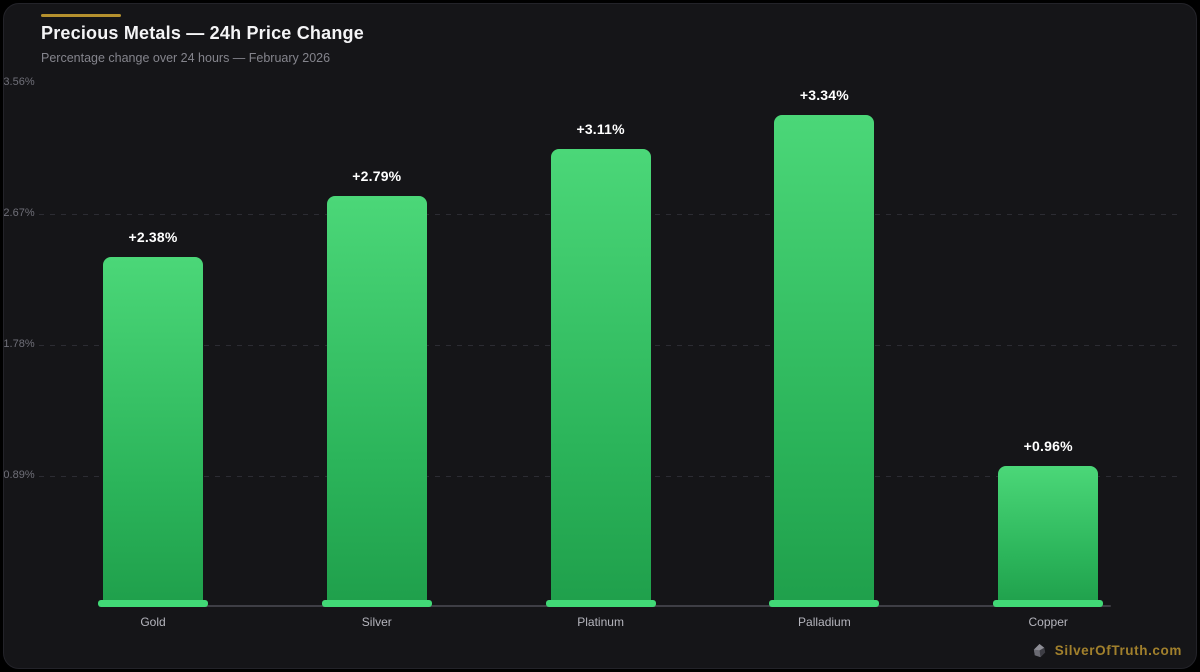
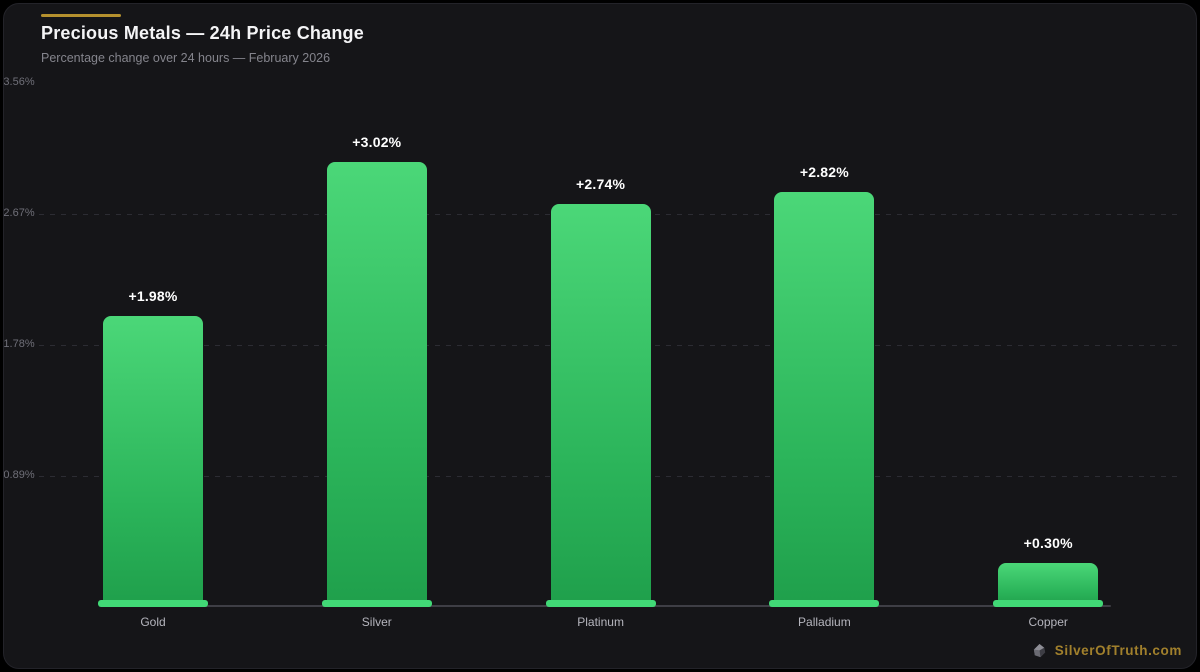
Gold: +2.38% -> +1.98%
Silver: +2.79% -> +3.02%
Platinum: +3.11% -> +2.74%
Palladium: +3.34% -> +2.82%
Copper: +0.96% -> +0.30%
